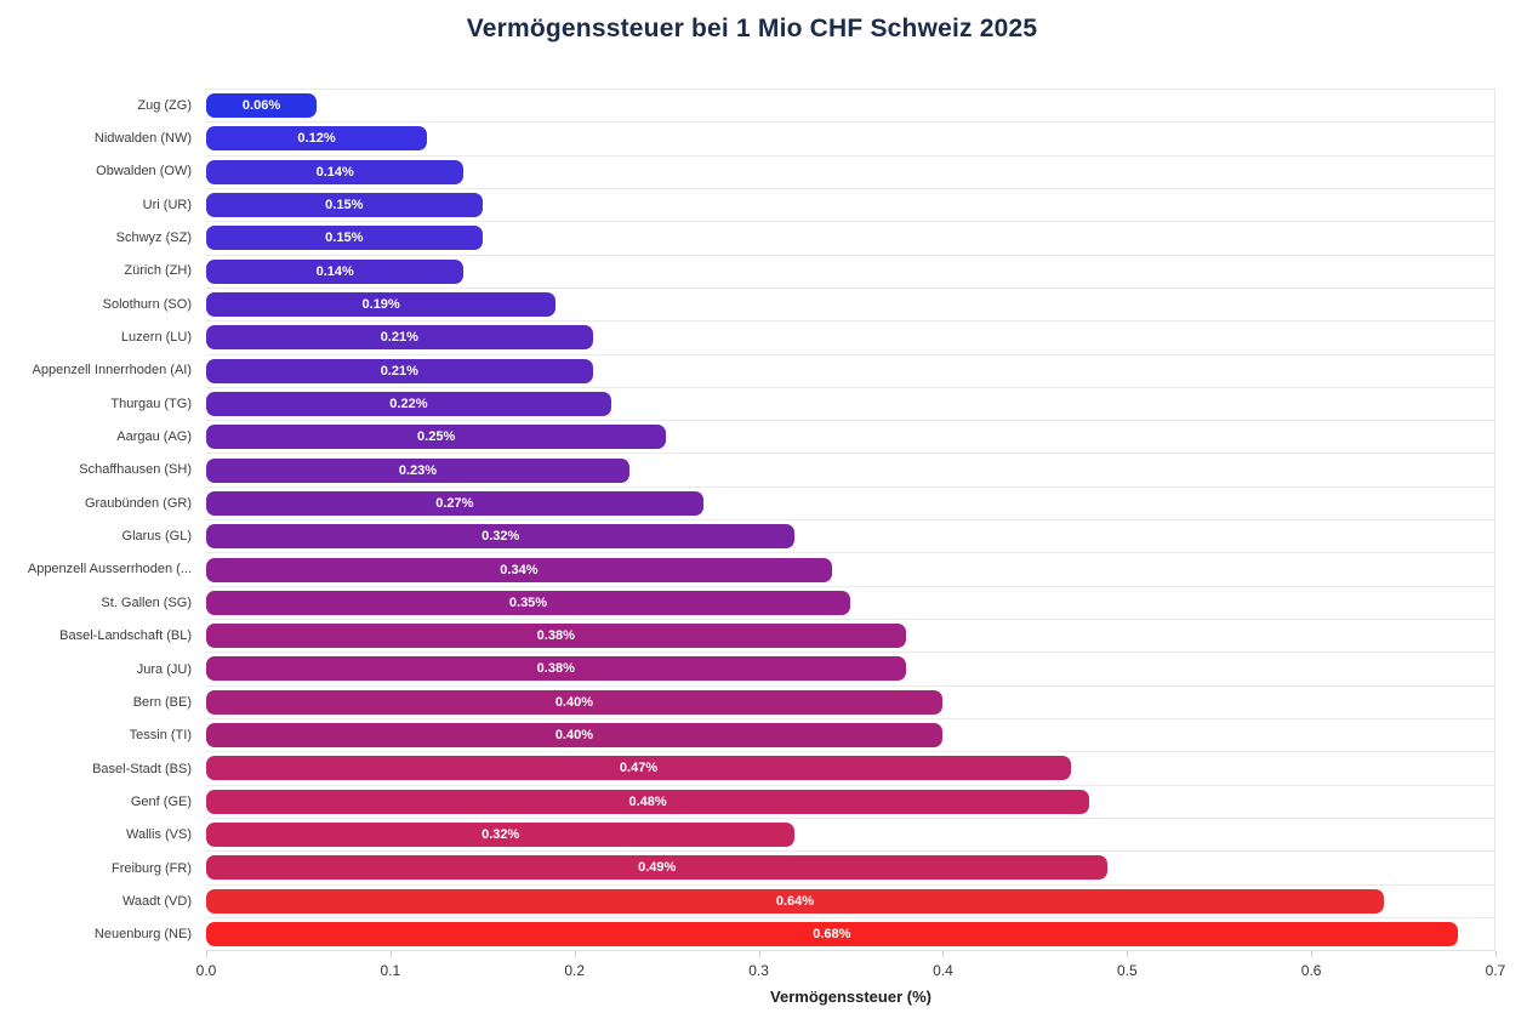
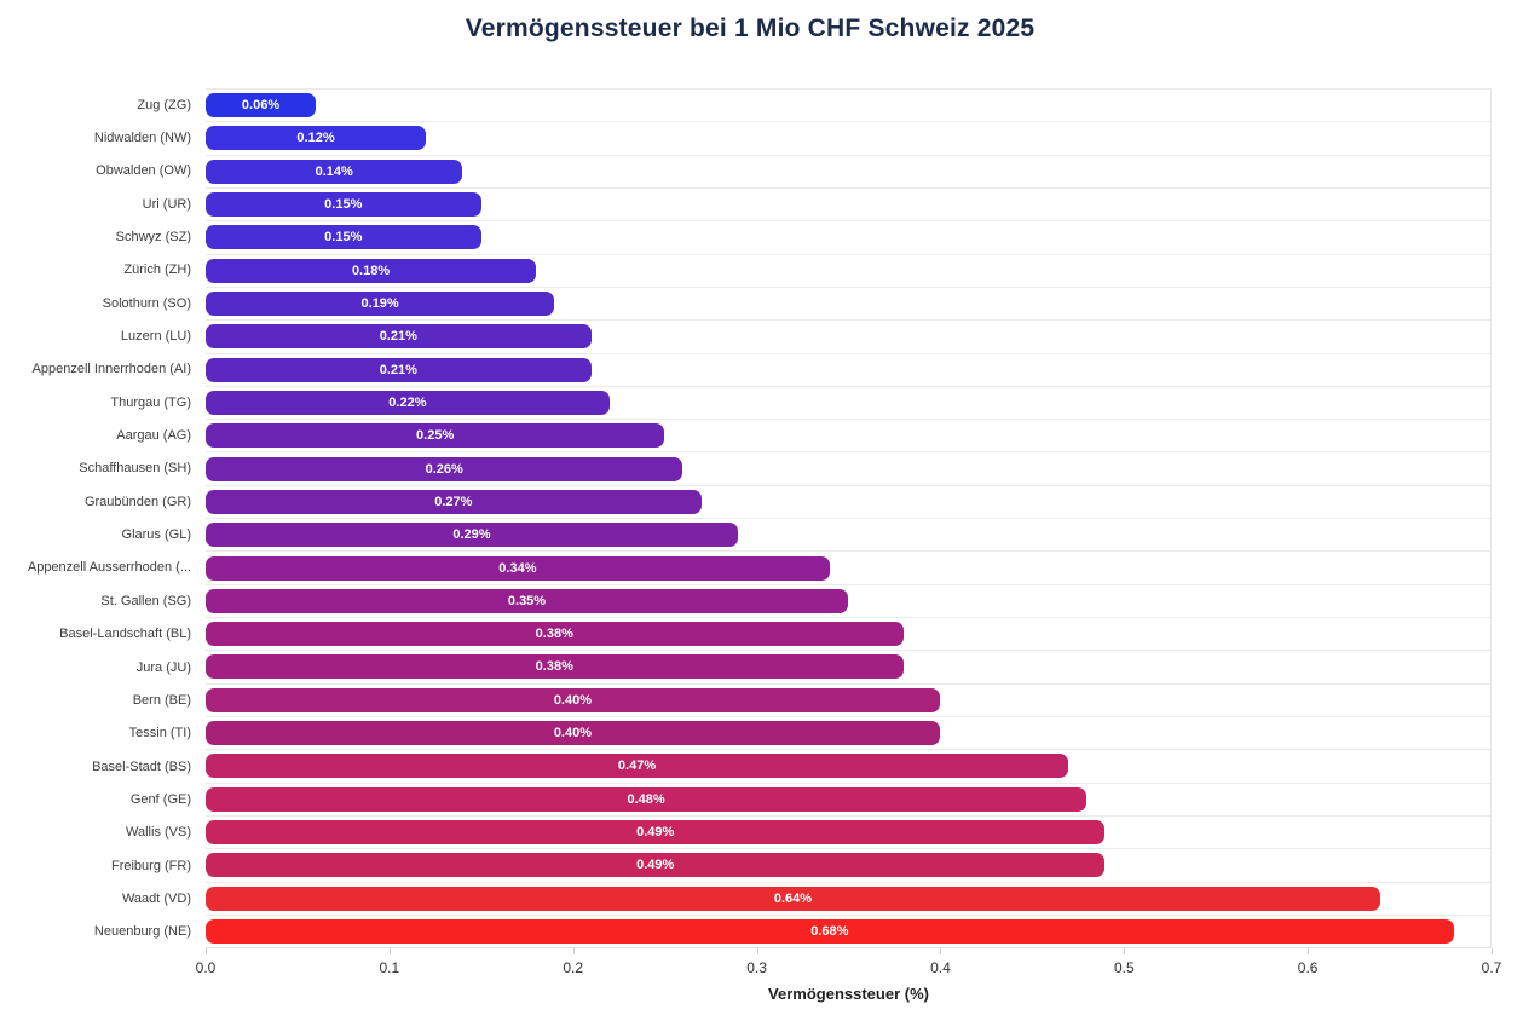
Zürich (ZH): 0.14% -> 0.18%
Schaffhausen (SH): 0.23% -> 0.26%
Glarus (GL): 0.32% -> 0.29%
Wallis (VS): 0.32% -> 0.49%
